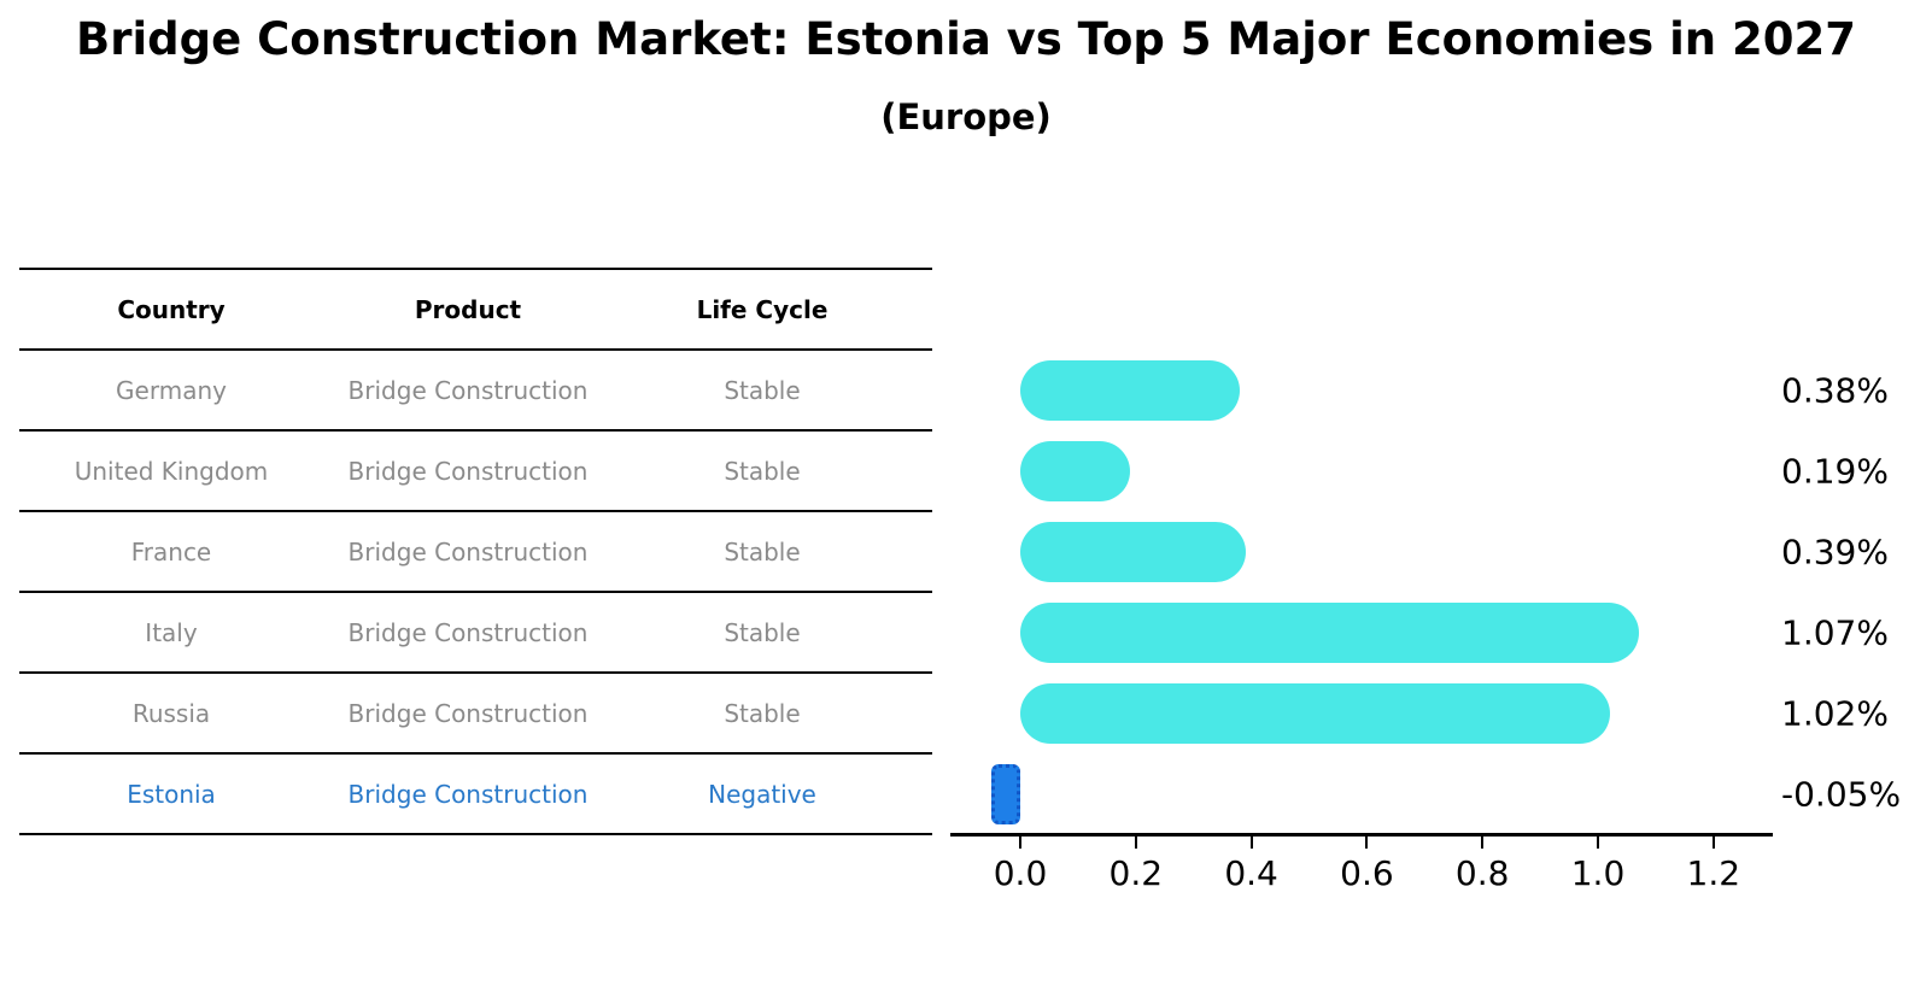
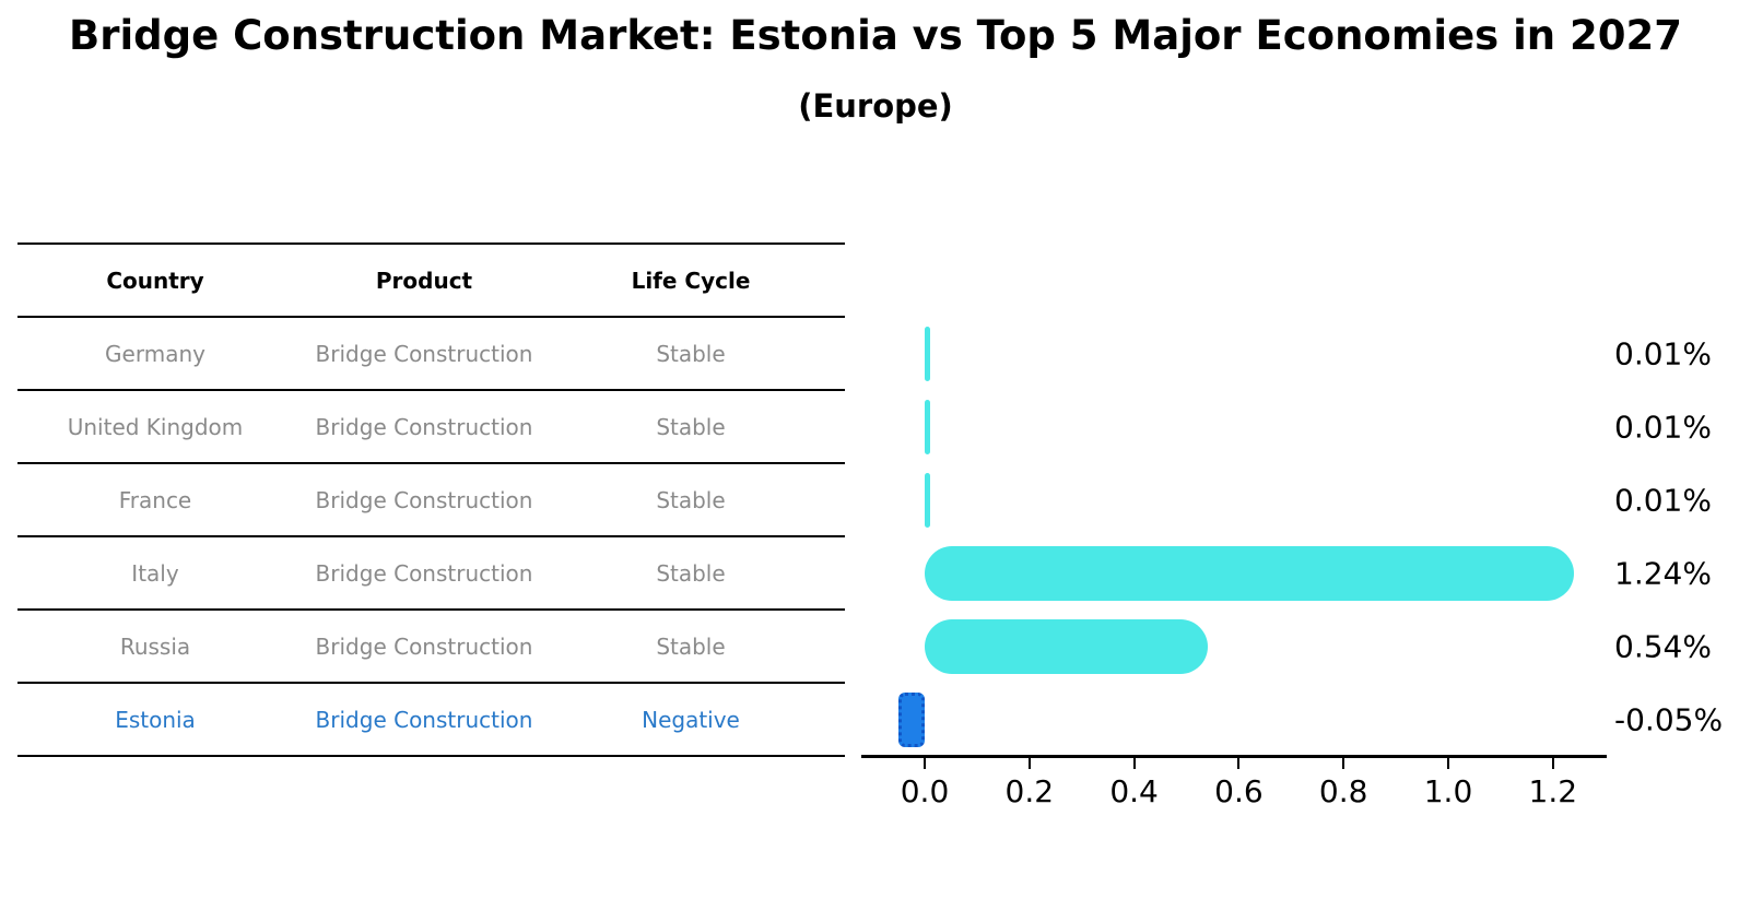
Germany: 0.38% -> 0.01%
United Kingdom: 0.19% -> 0.01%
France: 0.39% -> 0.01%
Italy: 1.07% -> 1.24%
Russia: 1.02% -> 0.54%
